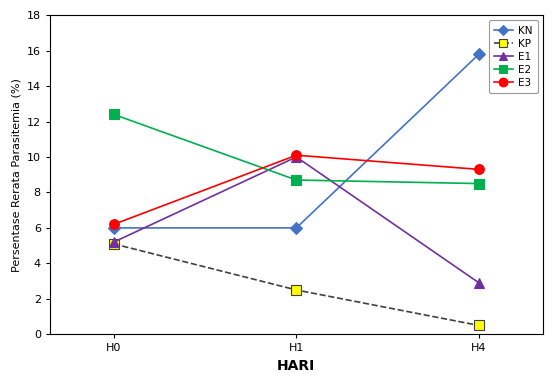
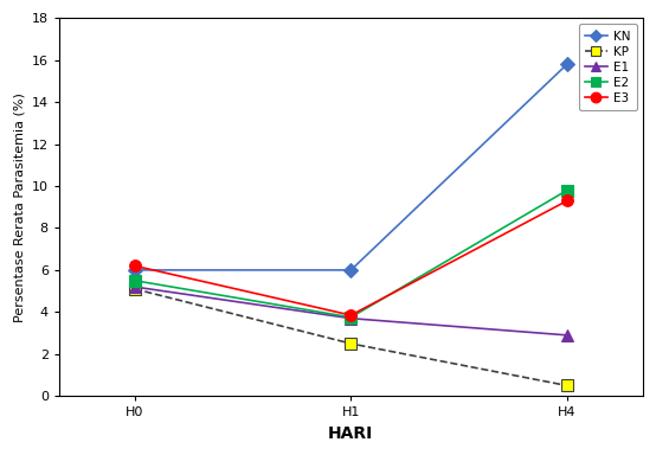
E2/H0: 12.4 -> 5.5
E1/H1: 10.0 -> 3.7
E2/H1: 8.7 -> 3.8
E3/H1: 10.1 -> 3.9
E2/H4: 8.5 -> 9.8
